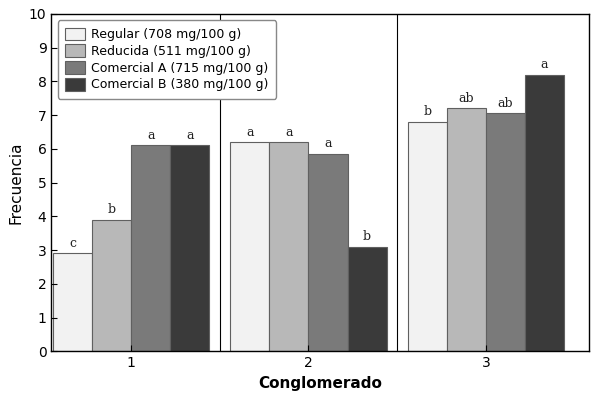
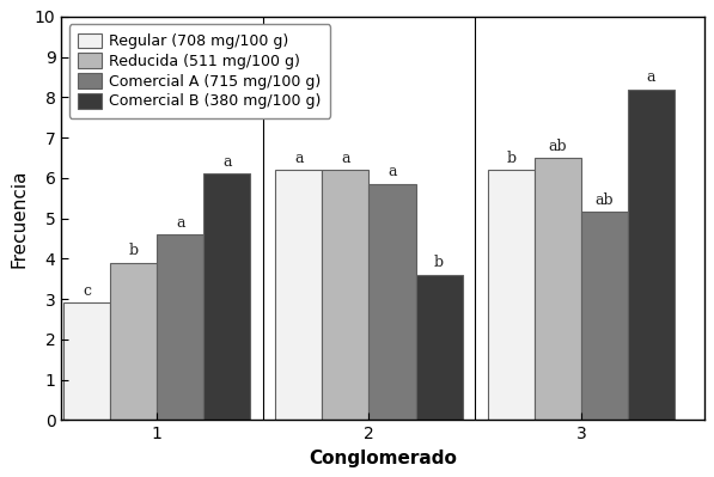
Comercial A (715 mg/100 g)/1: 6.10 -> 4.60
Comercial B (380 mg/100 g)/2: 3.1 -> 3.6
Regular (708 mg/100 g)/3: 6.8 -> 6.2
Reducida (511 mg/100 g)/3: 7.2 -> 6.5
Comercial A (715 mg/100 g)/3: 7.05 -> 5.15
